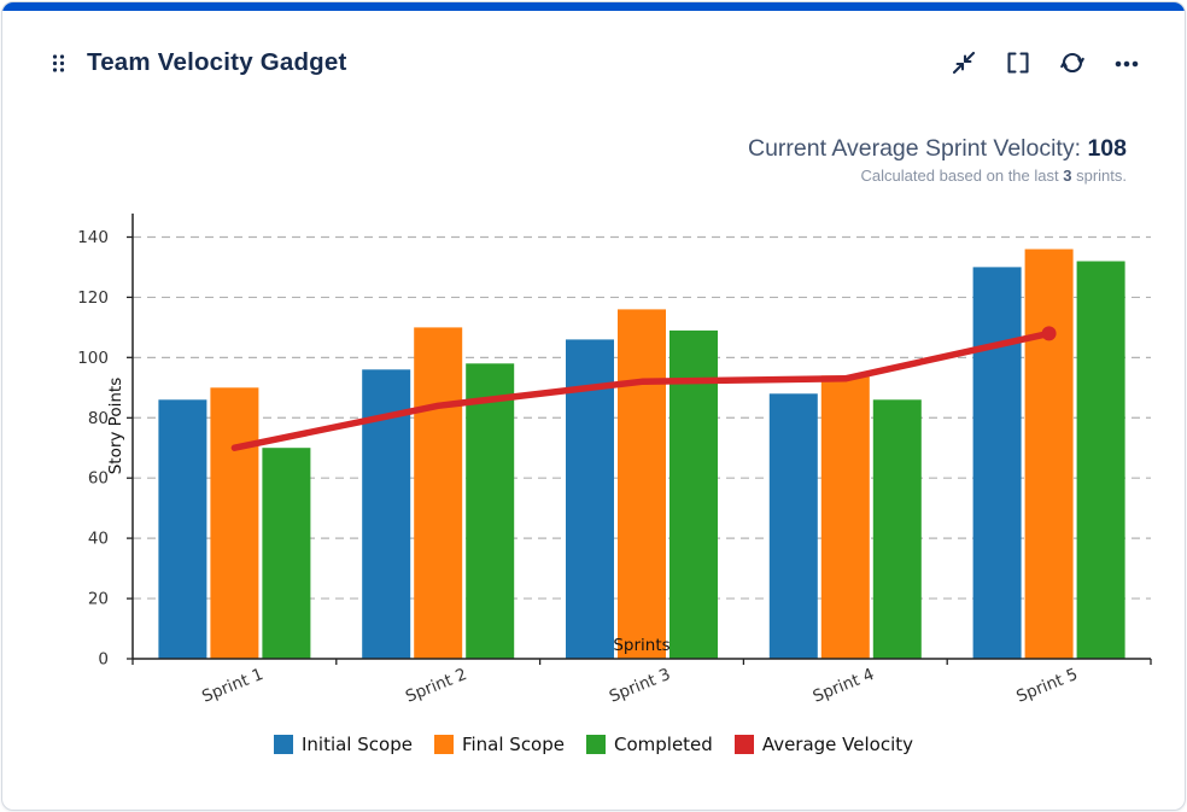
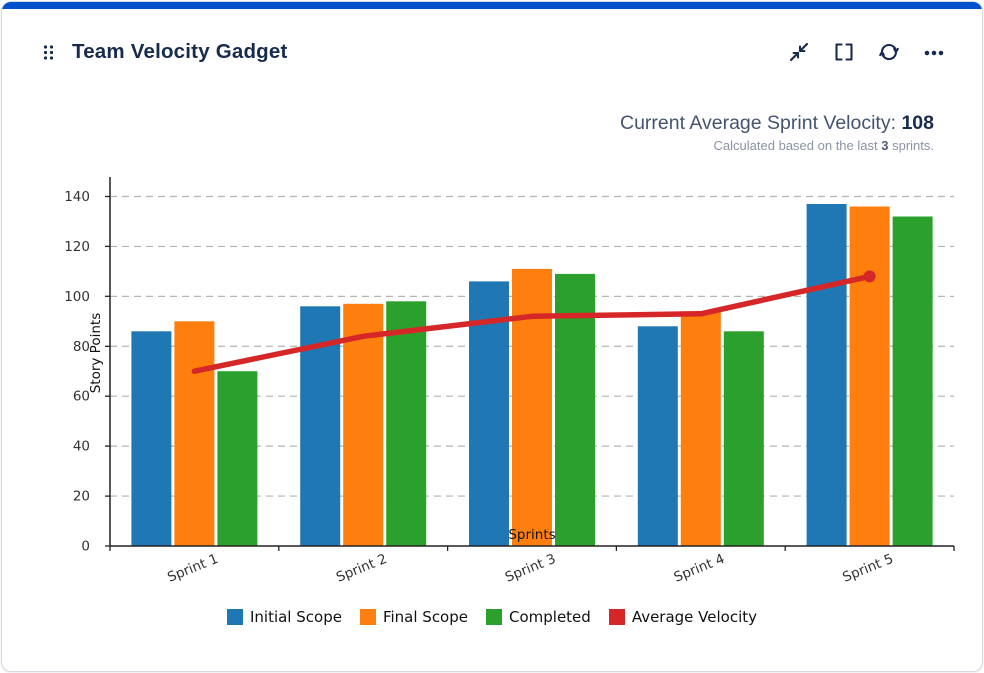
Final Scope/Sprint 2: 110 -> 97
Final Scope/Sprint 3: 116 -> 111
Initial Scope/Sprint 5: 130 -> 137
